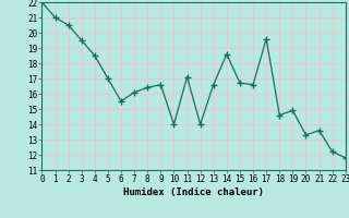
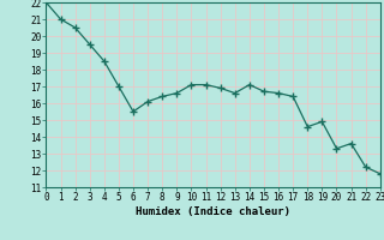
10: 14.0 -> 17.1
12: 14.0 -> 16.9
14: 18.6 -> 17.1
17: 19.6 -> 16.4
